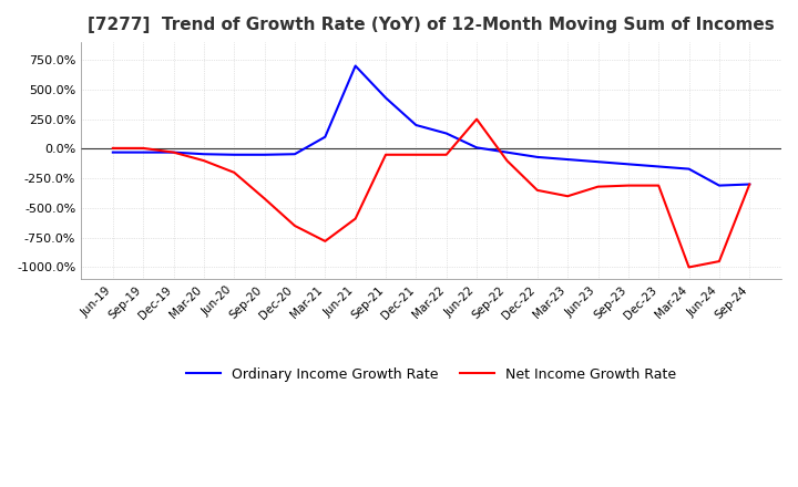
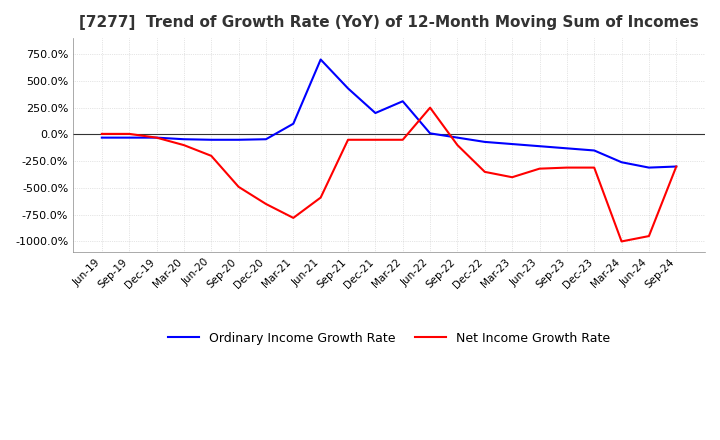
Net Income Growth Rate/Sep-20: -420% -> -490%
Ordinary Income Growth Rate/Mar-22: 130% -> 310%
Ordinary Income Growth Rate/Mar-24: -170% -> -260%
